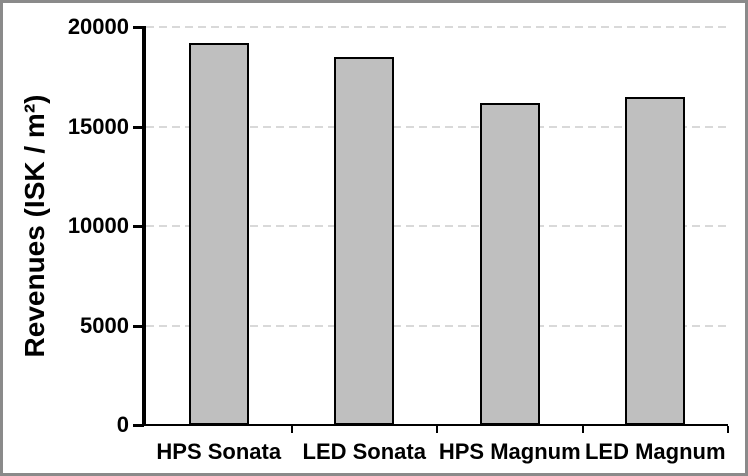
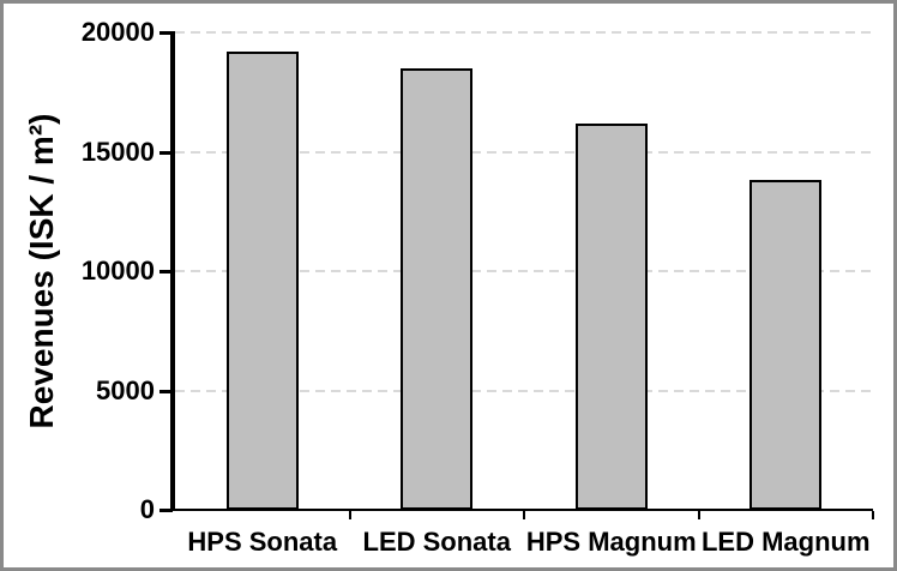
LED Magnum: 16500 -> 13800
